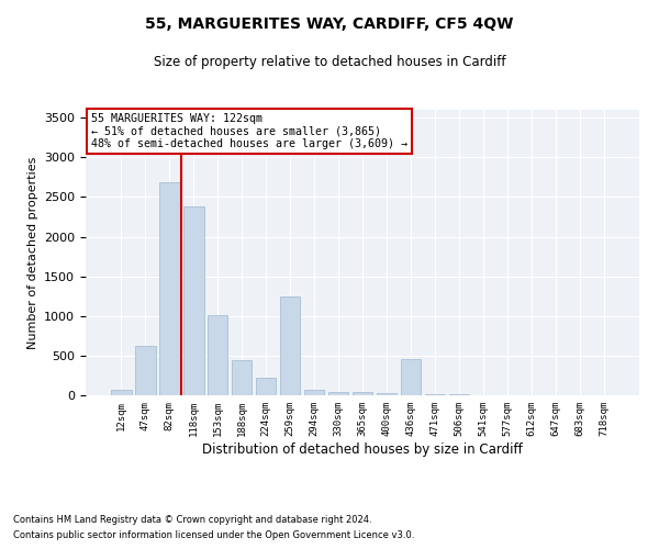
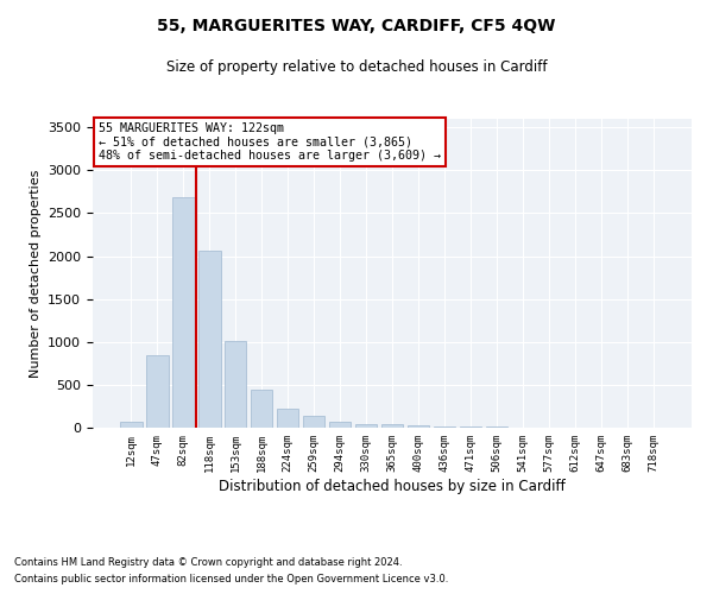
47sqm: 620 -> 840
118sqm: 2380 -> 2060
259sqm: 1240 -> 140
436sqm: 460 -> 20
